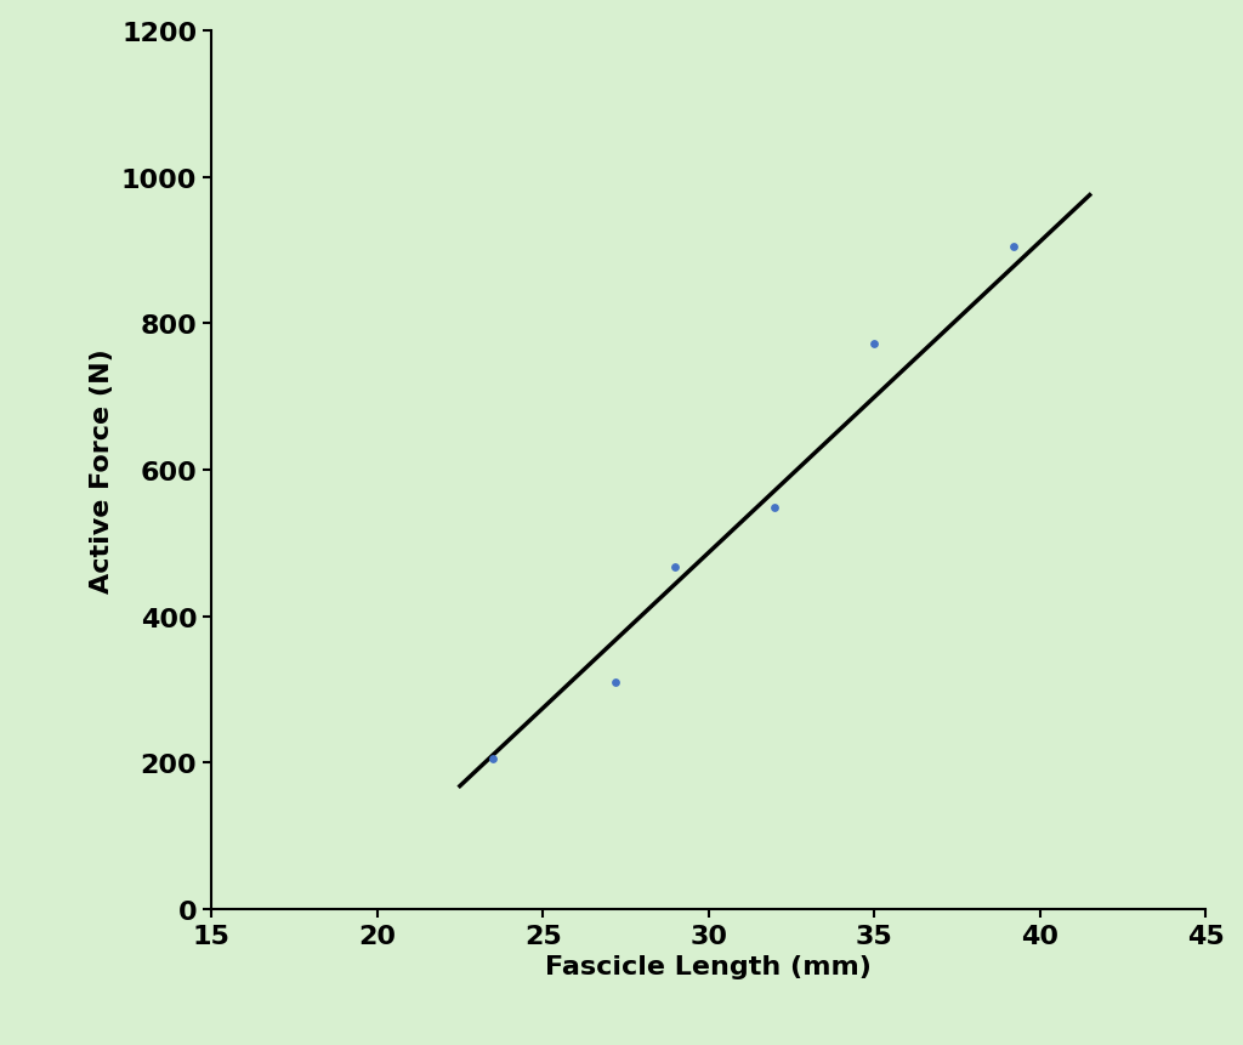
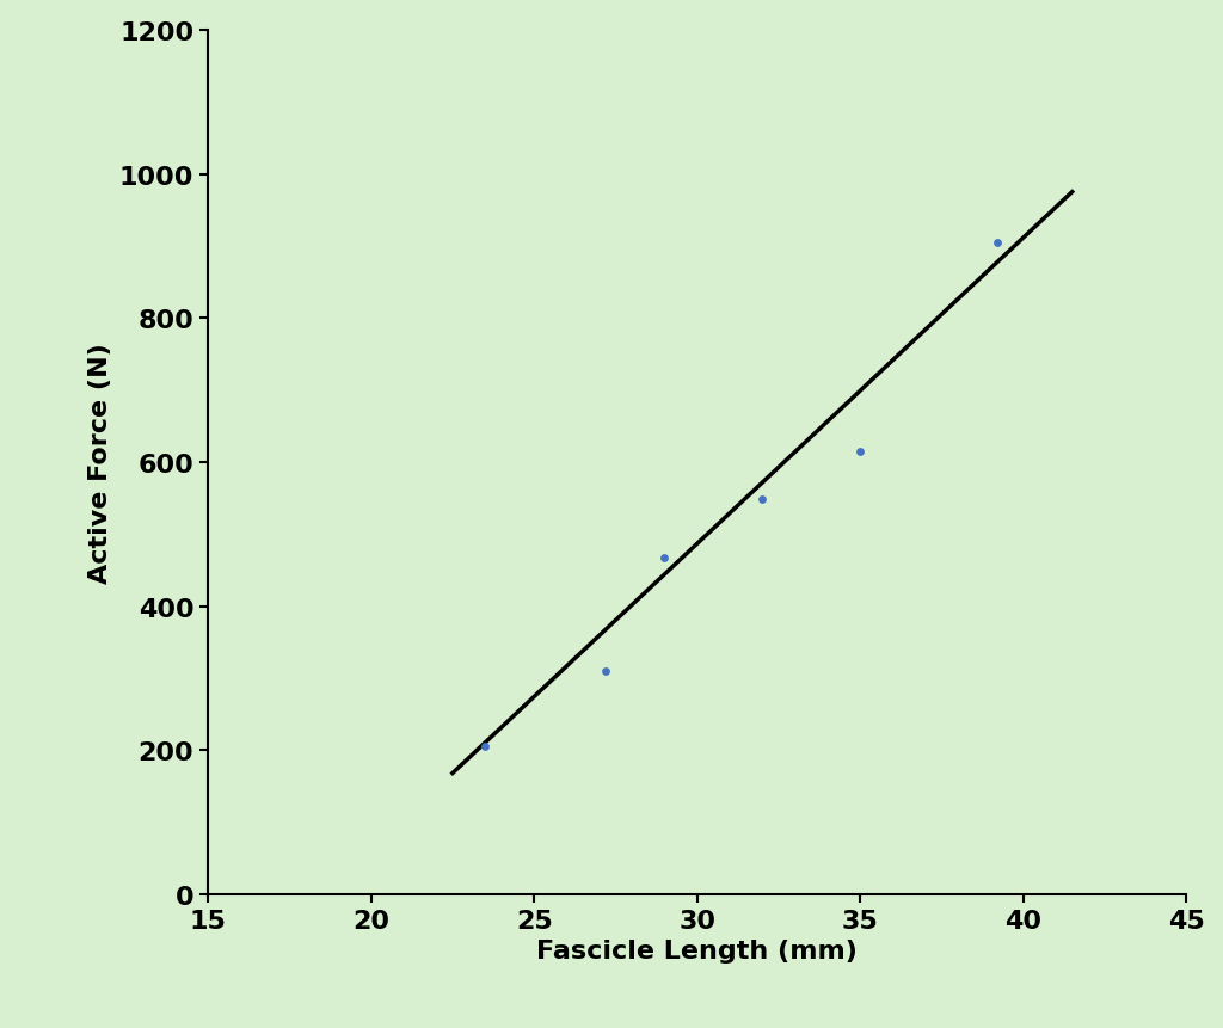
35: 772 -> 614
